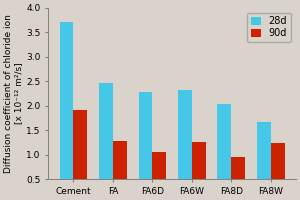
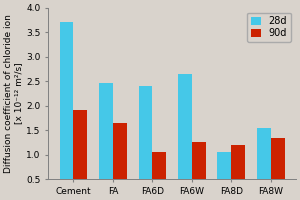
90d/FA: 1.27 -> 1.65
28d/FA6D: 2.28 -> 2.40
28d/FA6W: 2.33 -> 2.65
28d/FA8D: 2.04 -> 1.05
90d/FA8D: 0.95 -> 1.20
28d/FA8W: 1.67 -> 1.55
90d/FA8W: 1.23 -> 1.35
